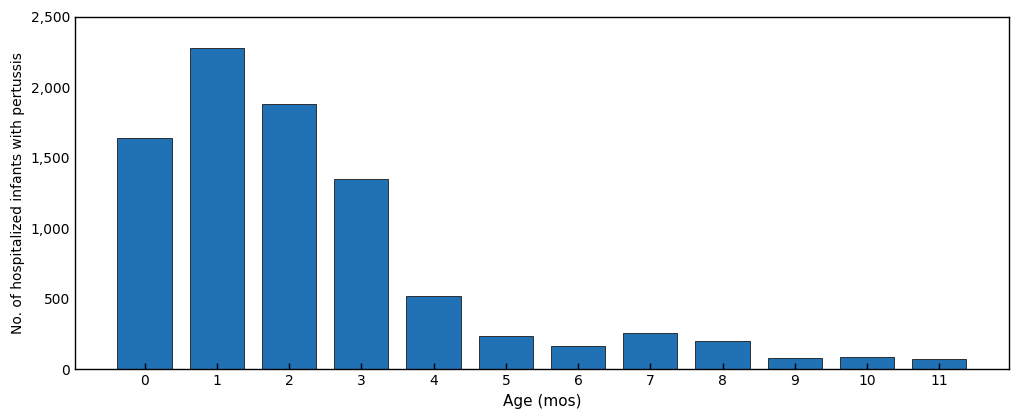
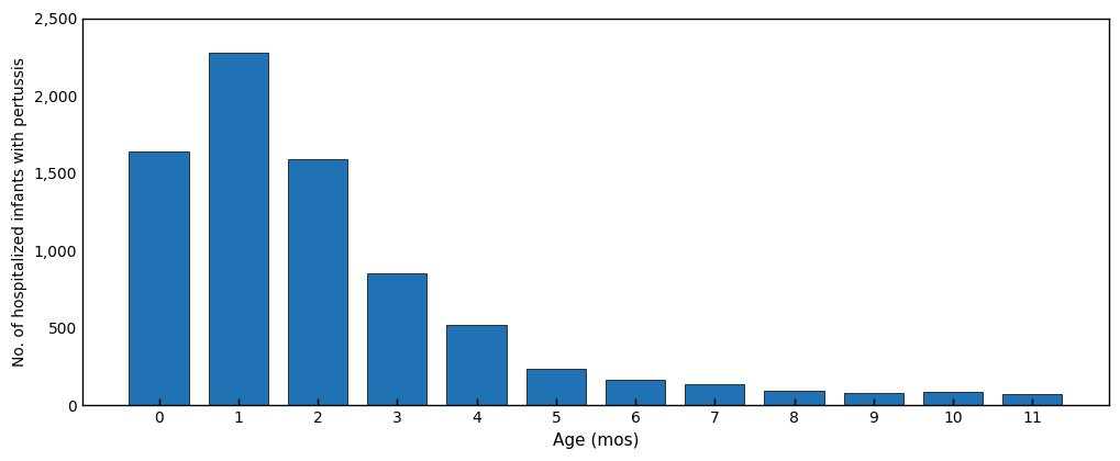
2: 1,880 -> 1,590
3: 1,350 -> 850
7: 260 -> 140
8: 200 -> 100
